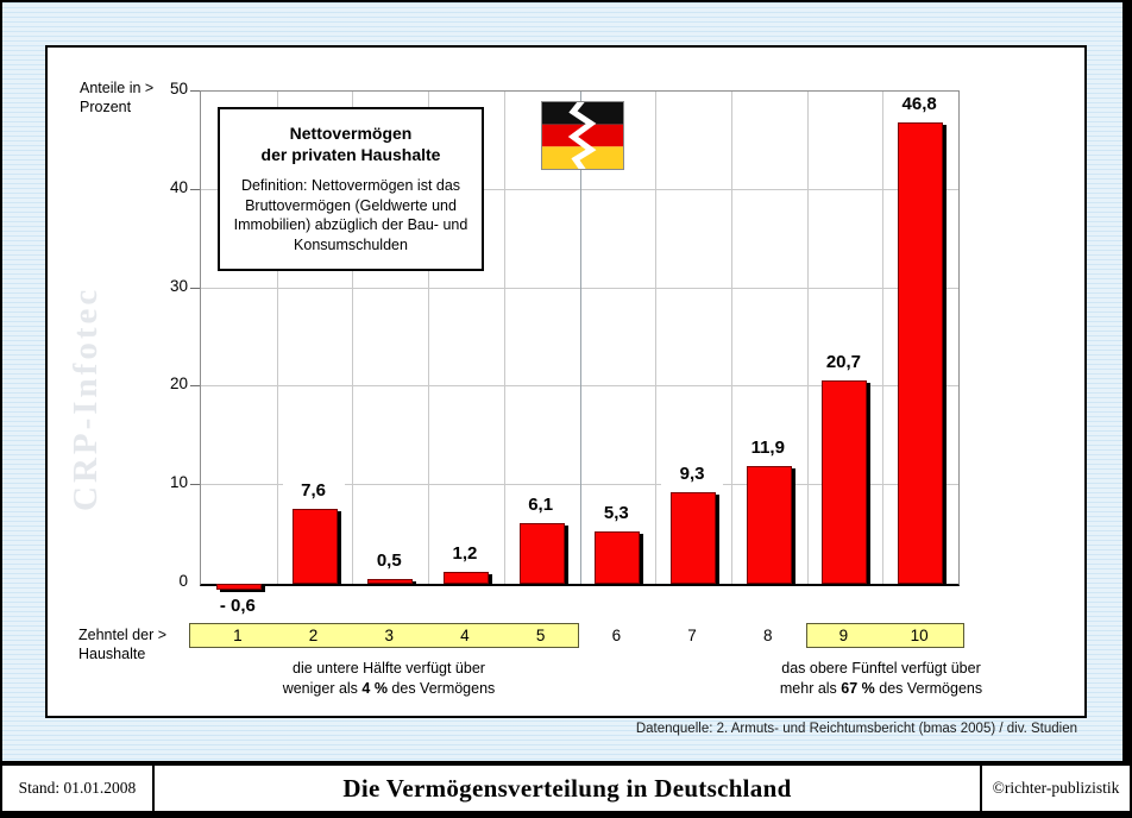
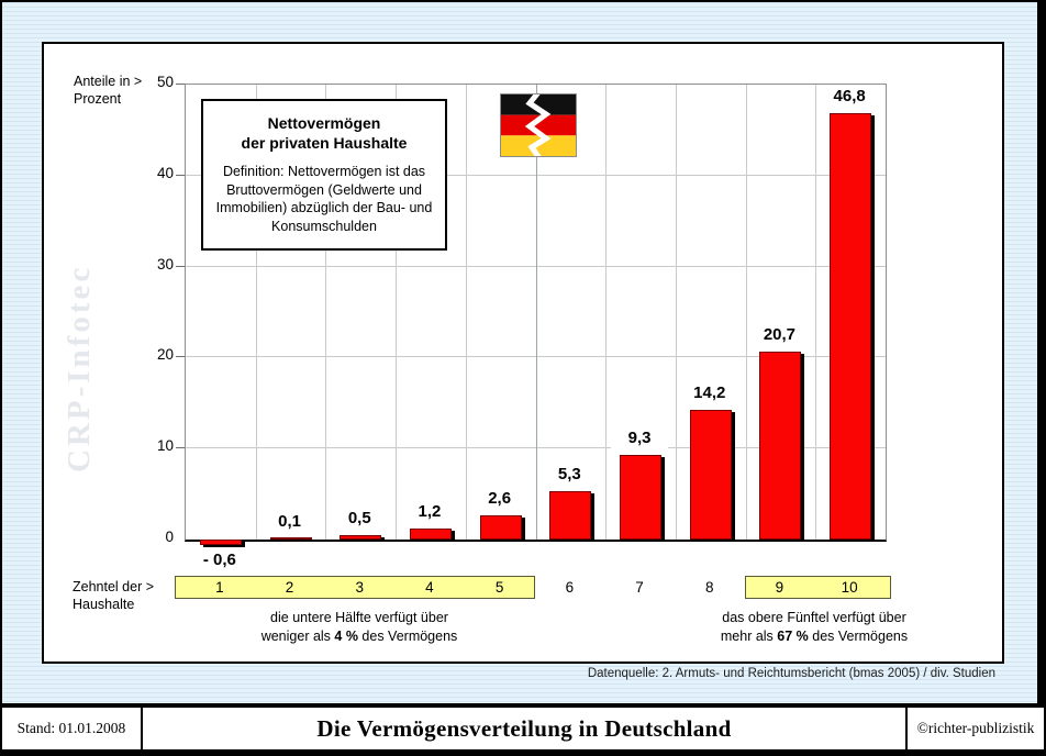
2: 7,6 -> 0,1
5: 6,1 -> 2,6
8: 11,9 -> 14,2
